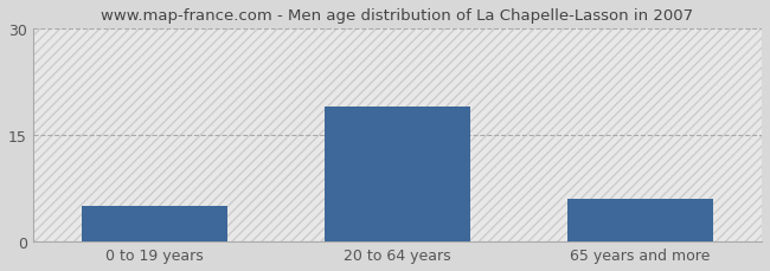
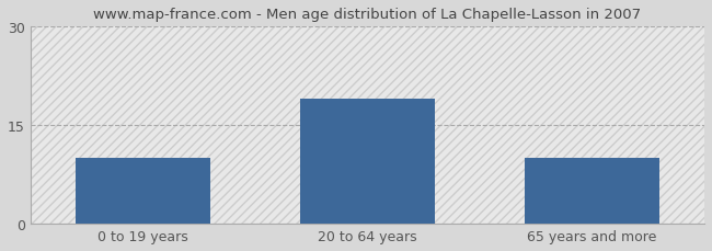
0 to 19 years: 5 -> 10
65 years and more: 6 -> 10
